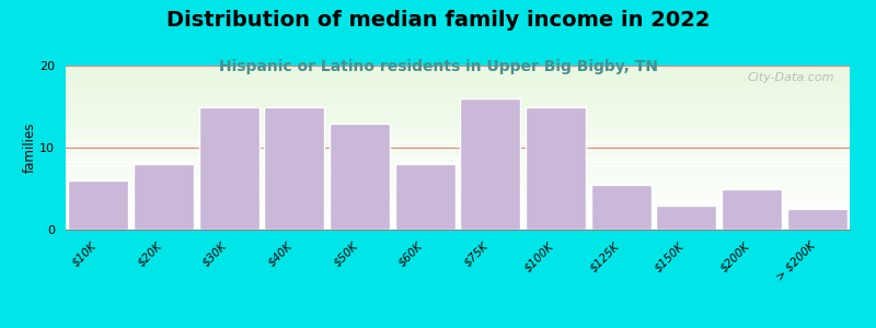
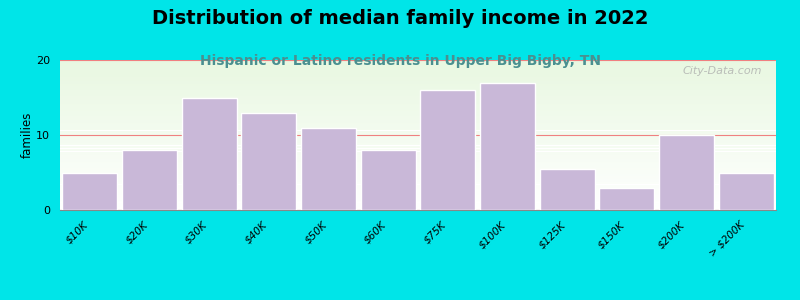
$10K: 6.0 -> 5.0
$40K: 15.0 -> 13.0
$50K: 13.0 -> 11.0
$100K: 15.0 -> 17.0
$200K: 5.0 -> 10.0
> $200K: 2.5 -> 5.0
